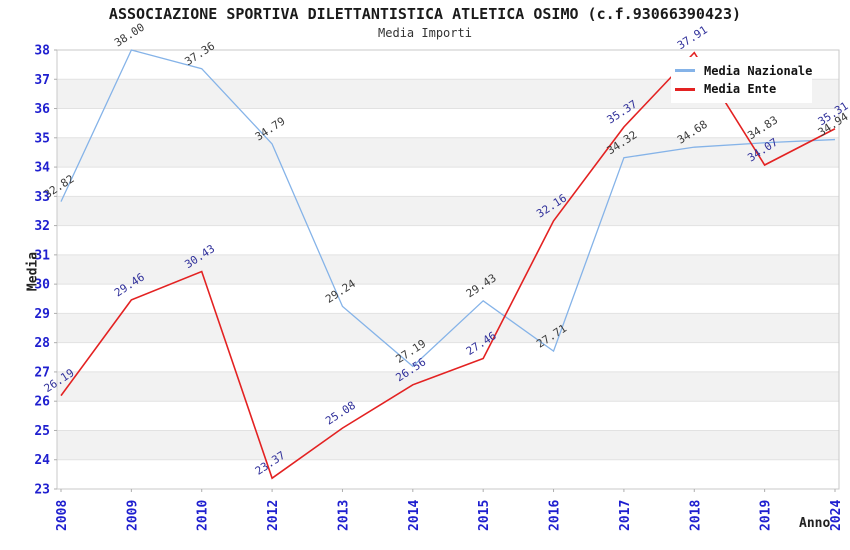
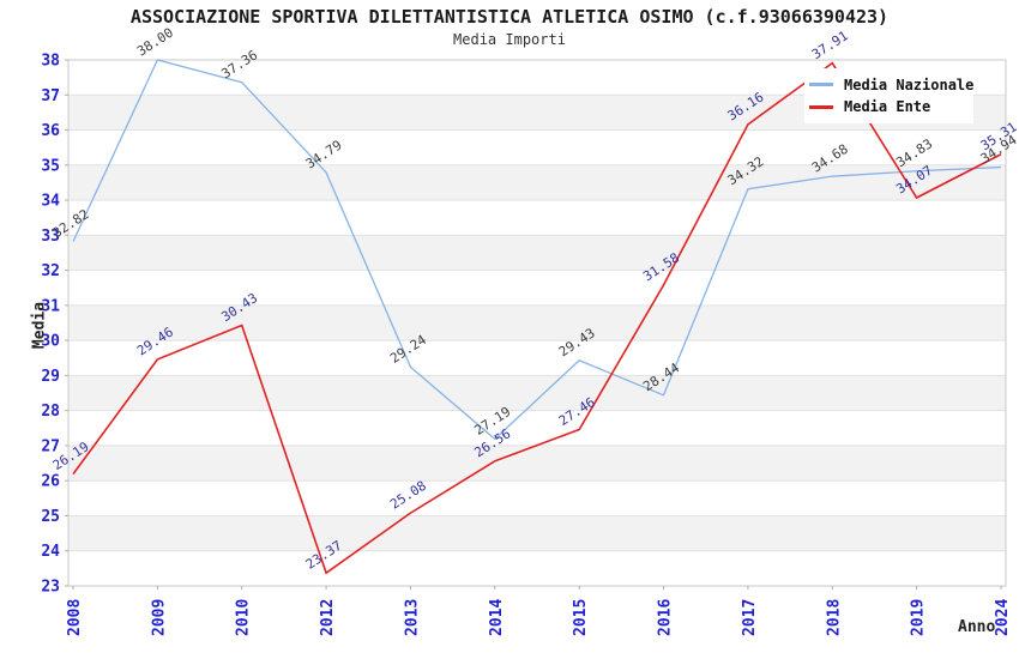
Media Nazionale/2016: 27.71 -> 28.44
Media Ente/2016: 32.16 -> 31.58
Media Ente/2017: 35.37 -> 36.16
